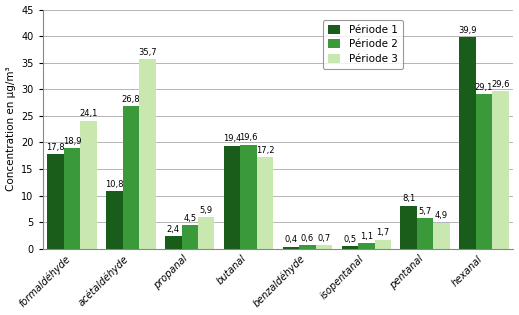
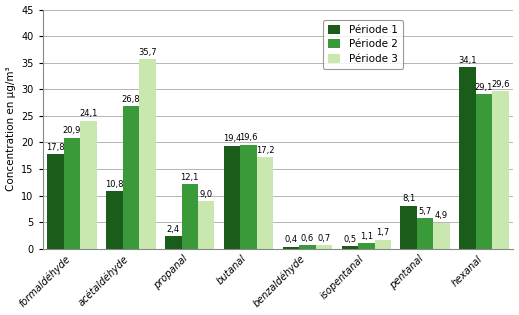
Période 2/formaldéhyde: 18,9 -> 20,9
Période 2/propanal: 4,5 -> 12,1
Période 3/propanal: 5,9 -> 9,0
Période 1/hexanal: 39,9 -> 34,1
